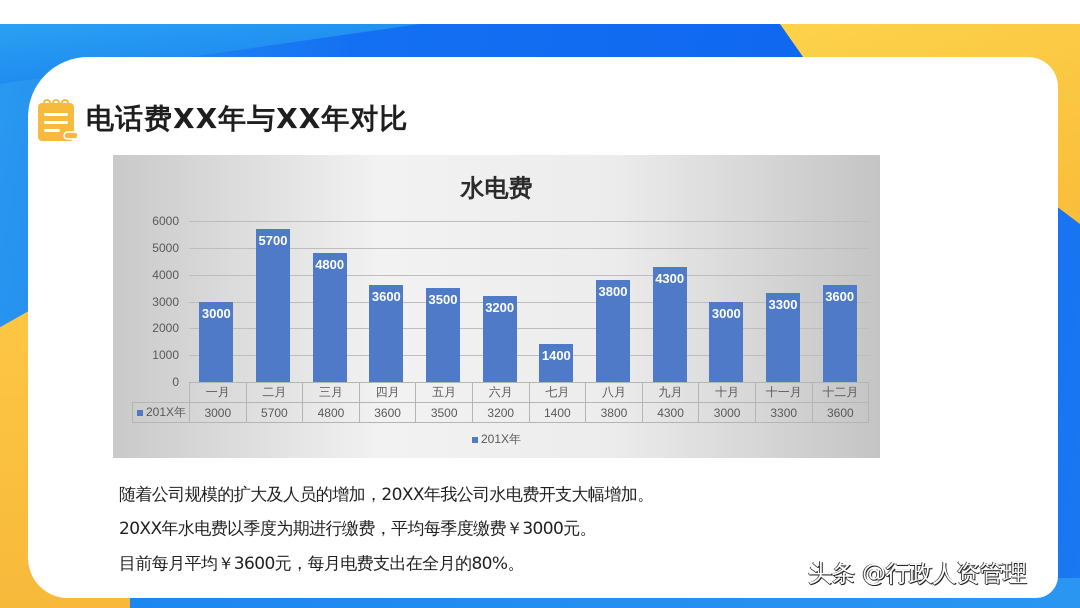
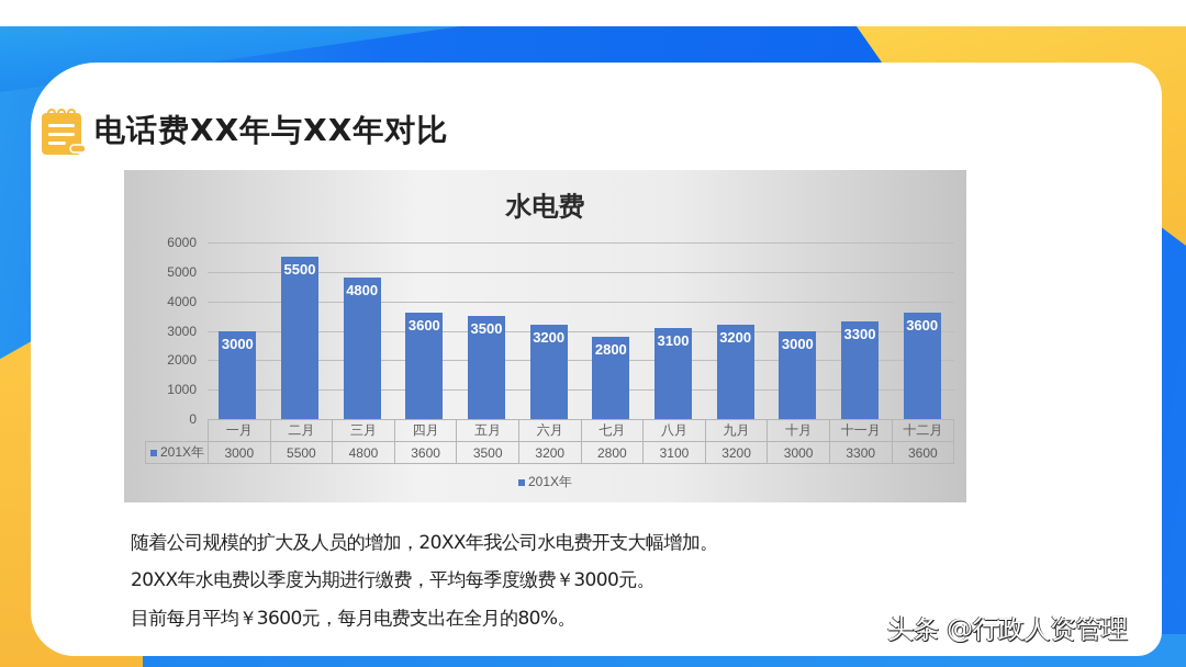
二月: 5700 -> 5500
七月: 1400 -> 2800
八月: 3800 -> 3100
九月: 4300 -> 3200
